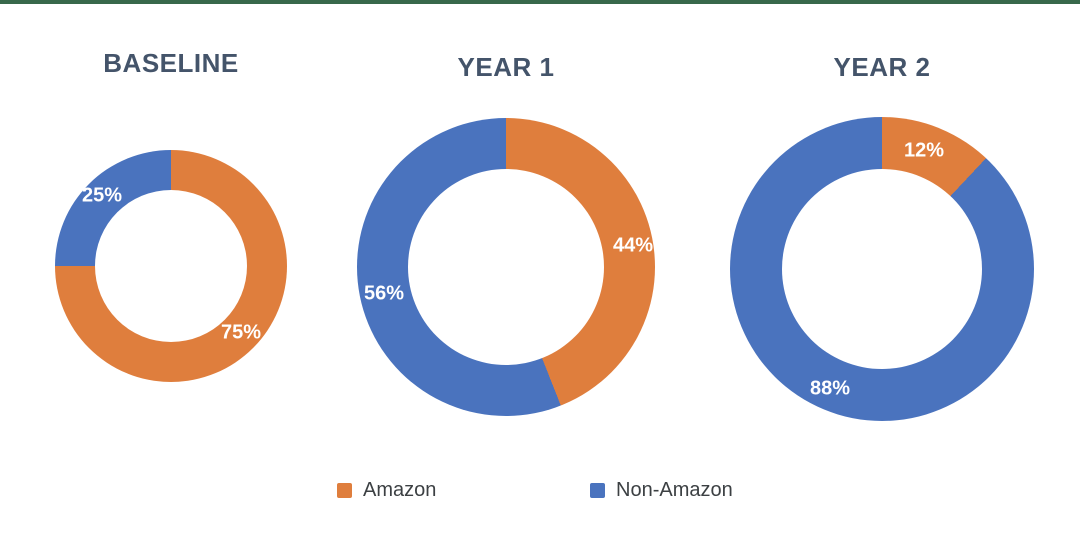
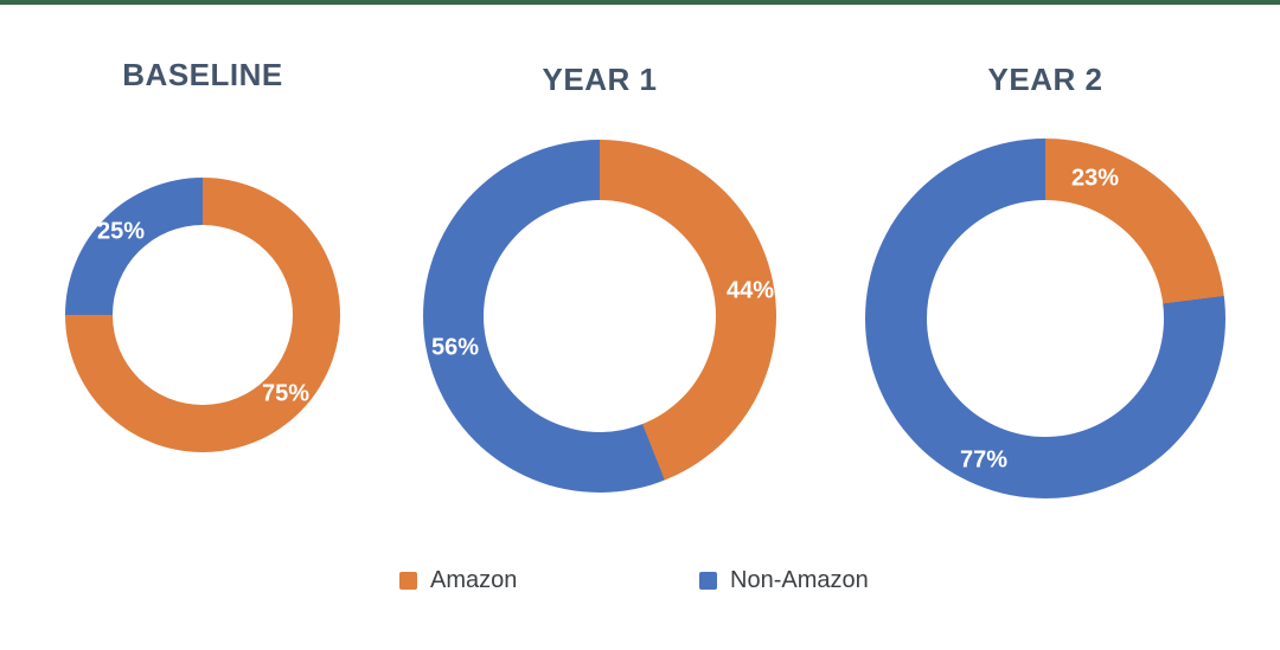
YEAR 2/Amazon: 12% -> 23%
YEAR 2/Non-Amazon: 88% -> 77%
